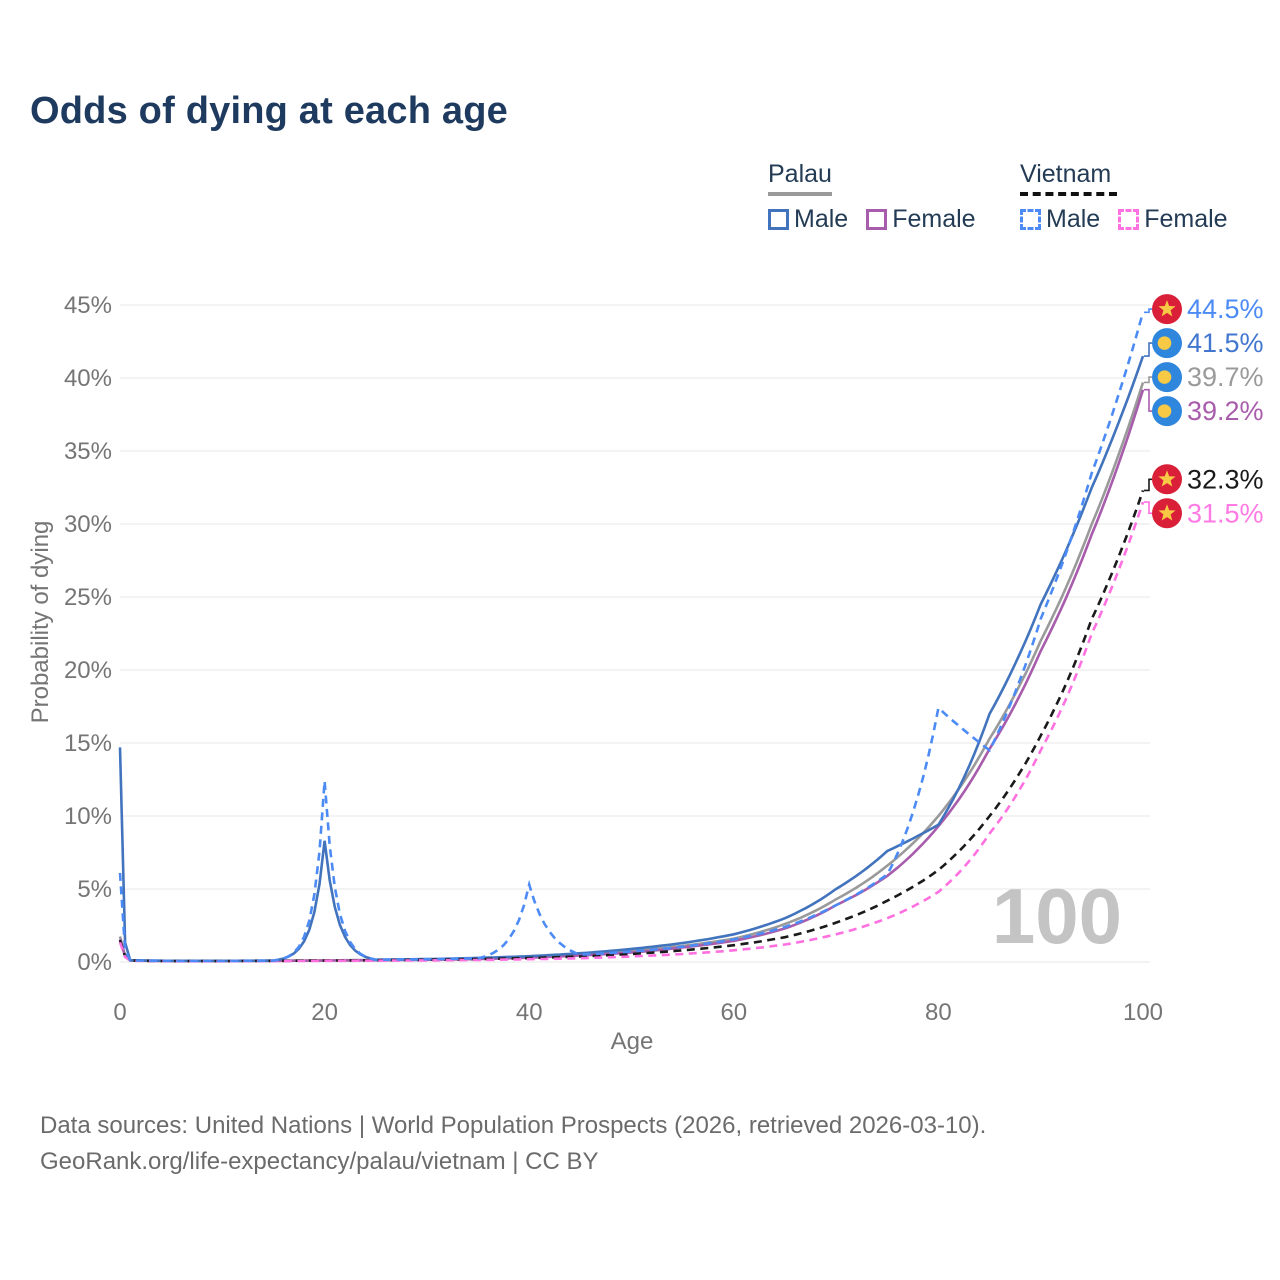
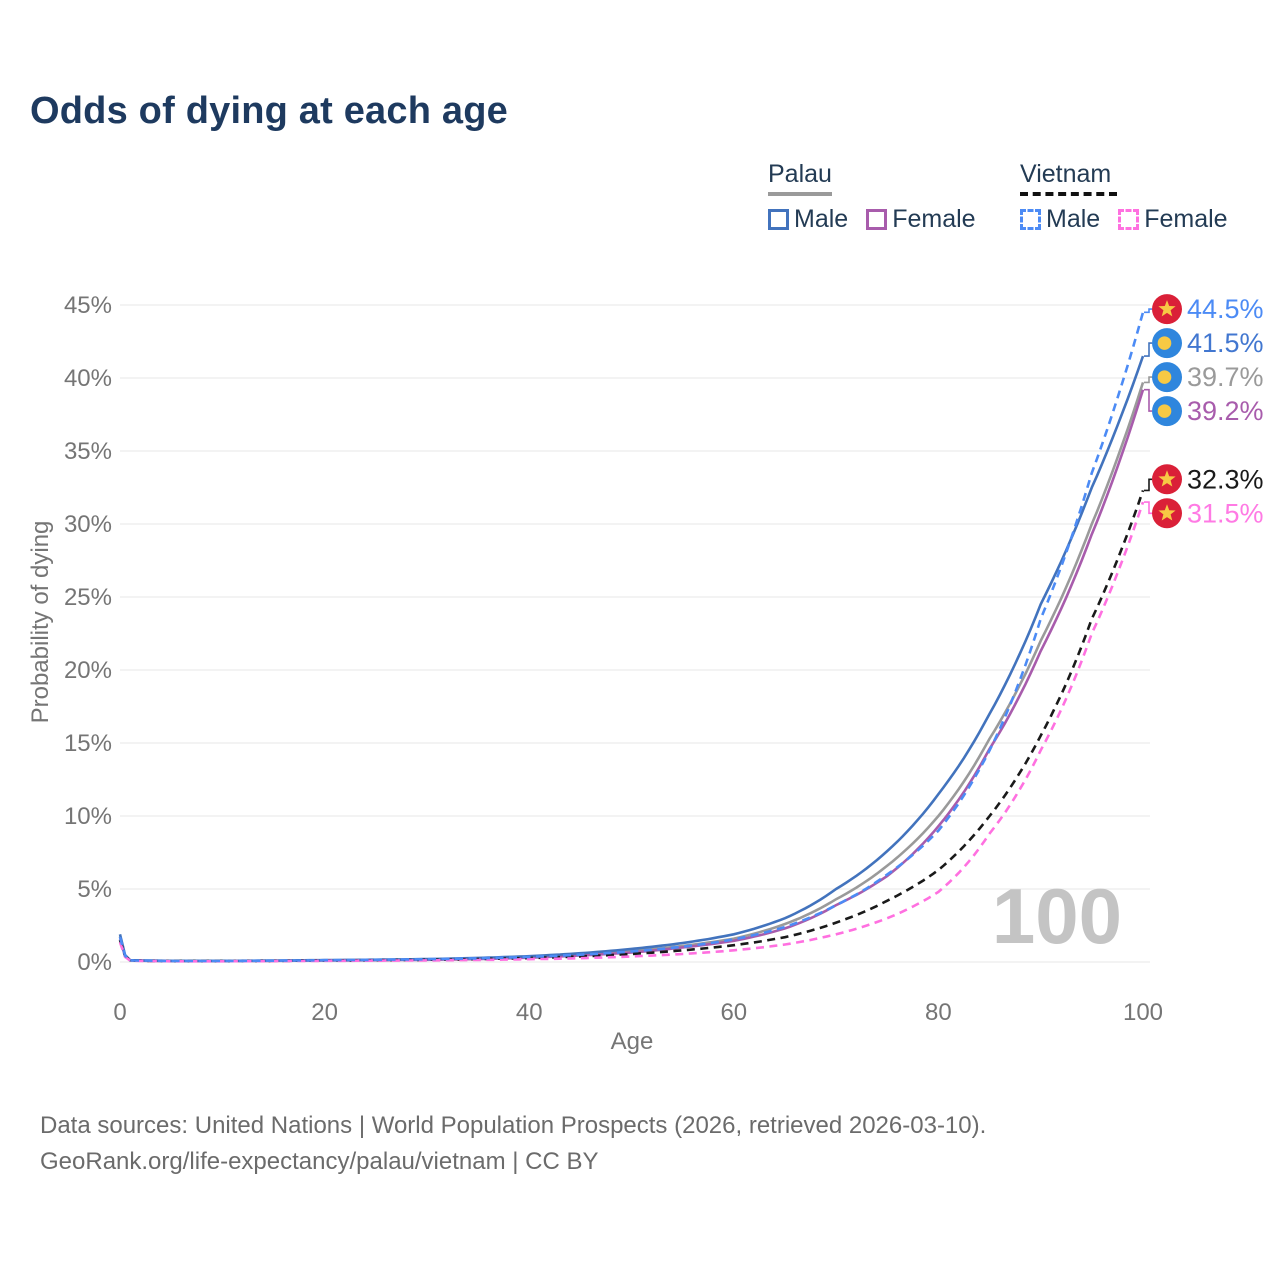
Palau Male/0: 14.7% -> 1.9%
Vietnam Male/0: 6.1% -> 1.7%
Palau Male/20: 8.3% -> 0.1%
Vietnam Male/20: 12.4% -> 0.1%
Vietnam Male/40: 5.3% -> 0.3%
Palau Male/80: 9.4% -> 11.5%
Vietnam Male/80: 17.4% -> 9.0%
